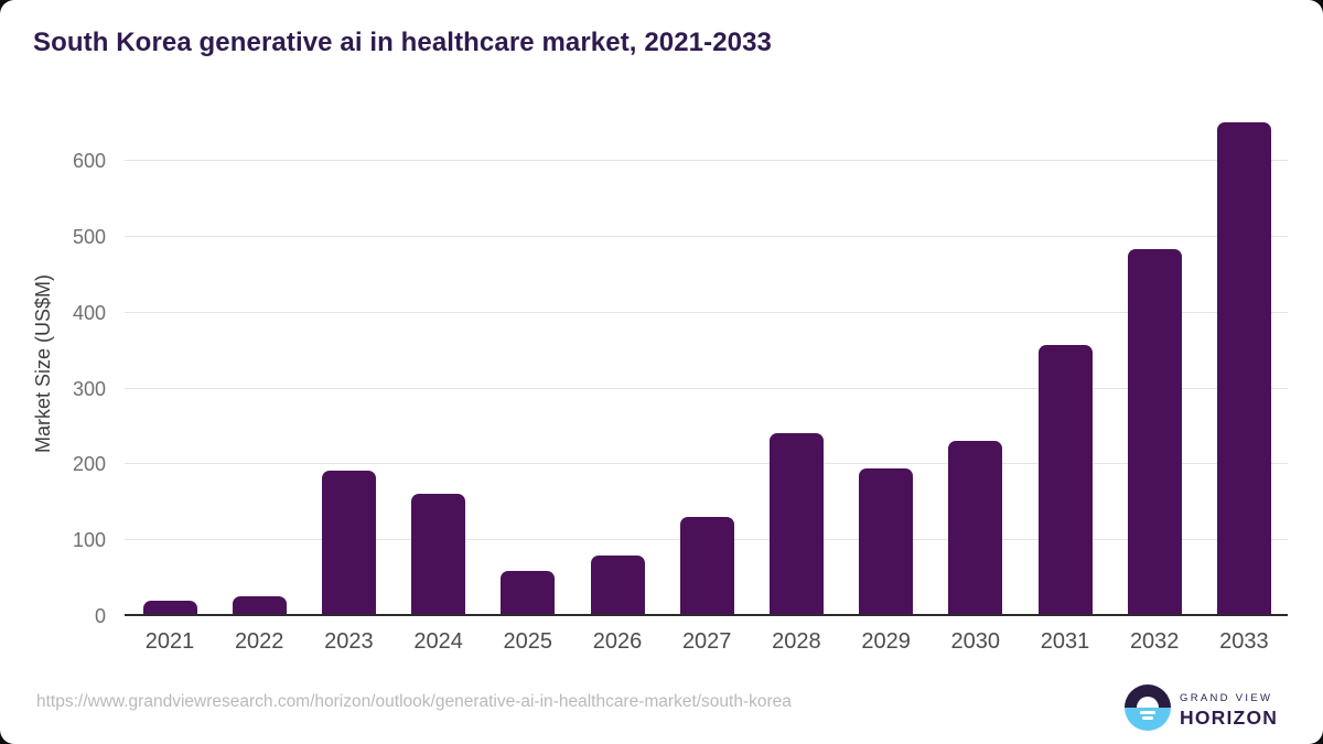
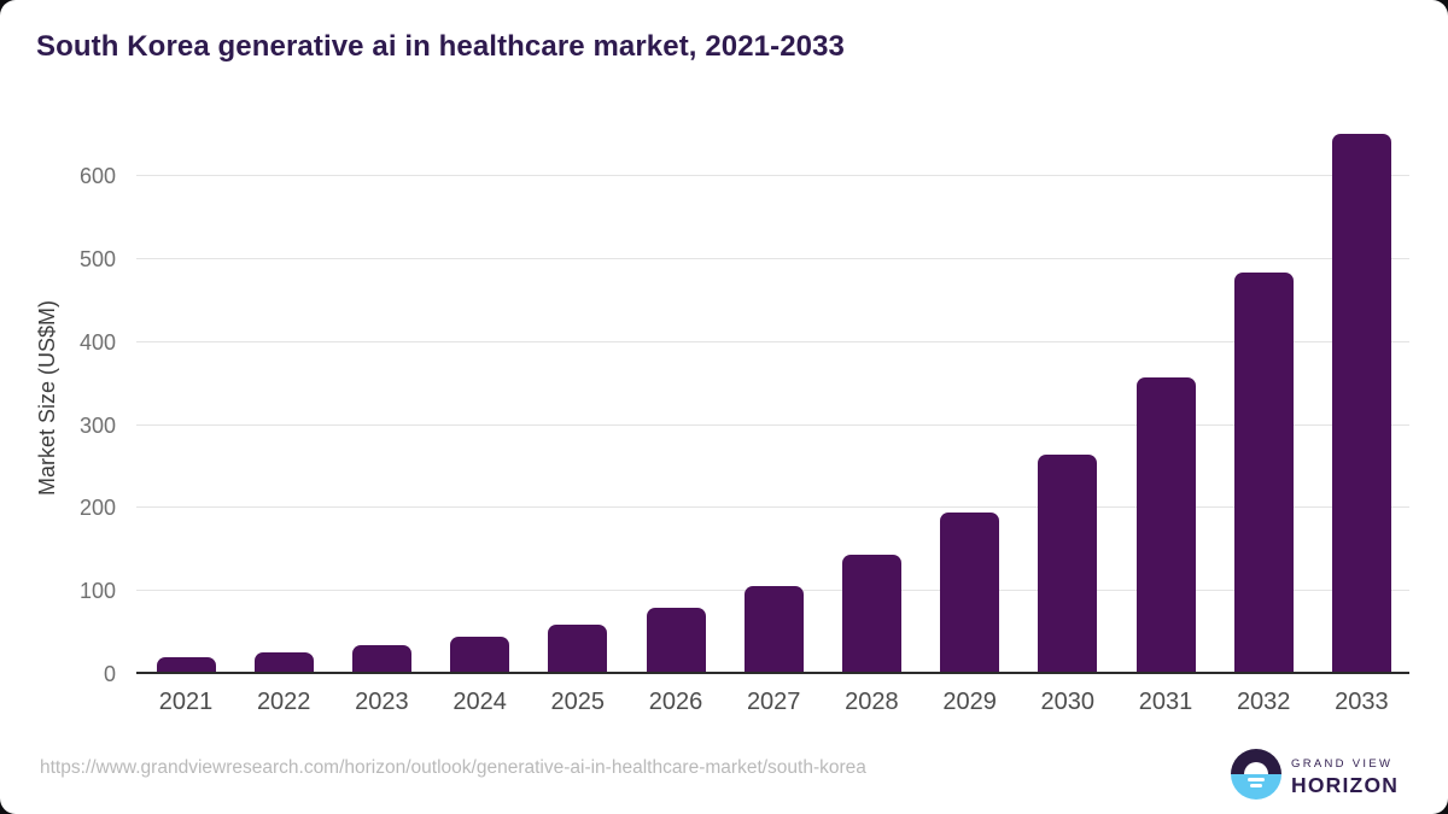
2023: 190 -> 30
2024: 160 -> 40
2027: 130 -> 100
2028: 240 -> 140
2030: 230 -> 260
